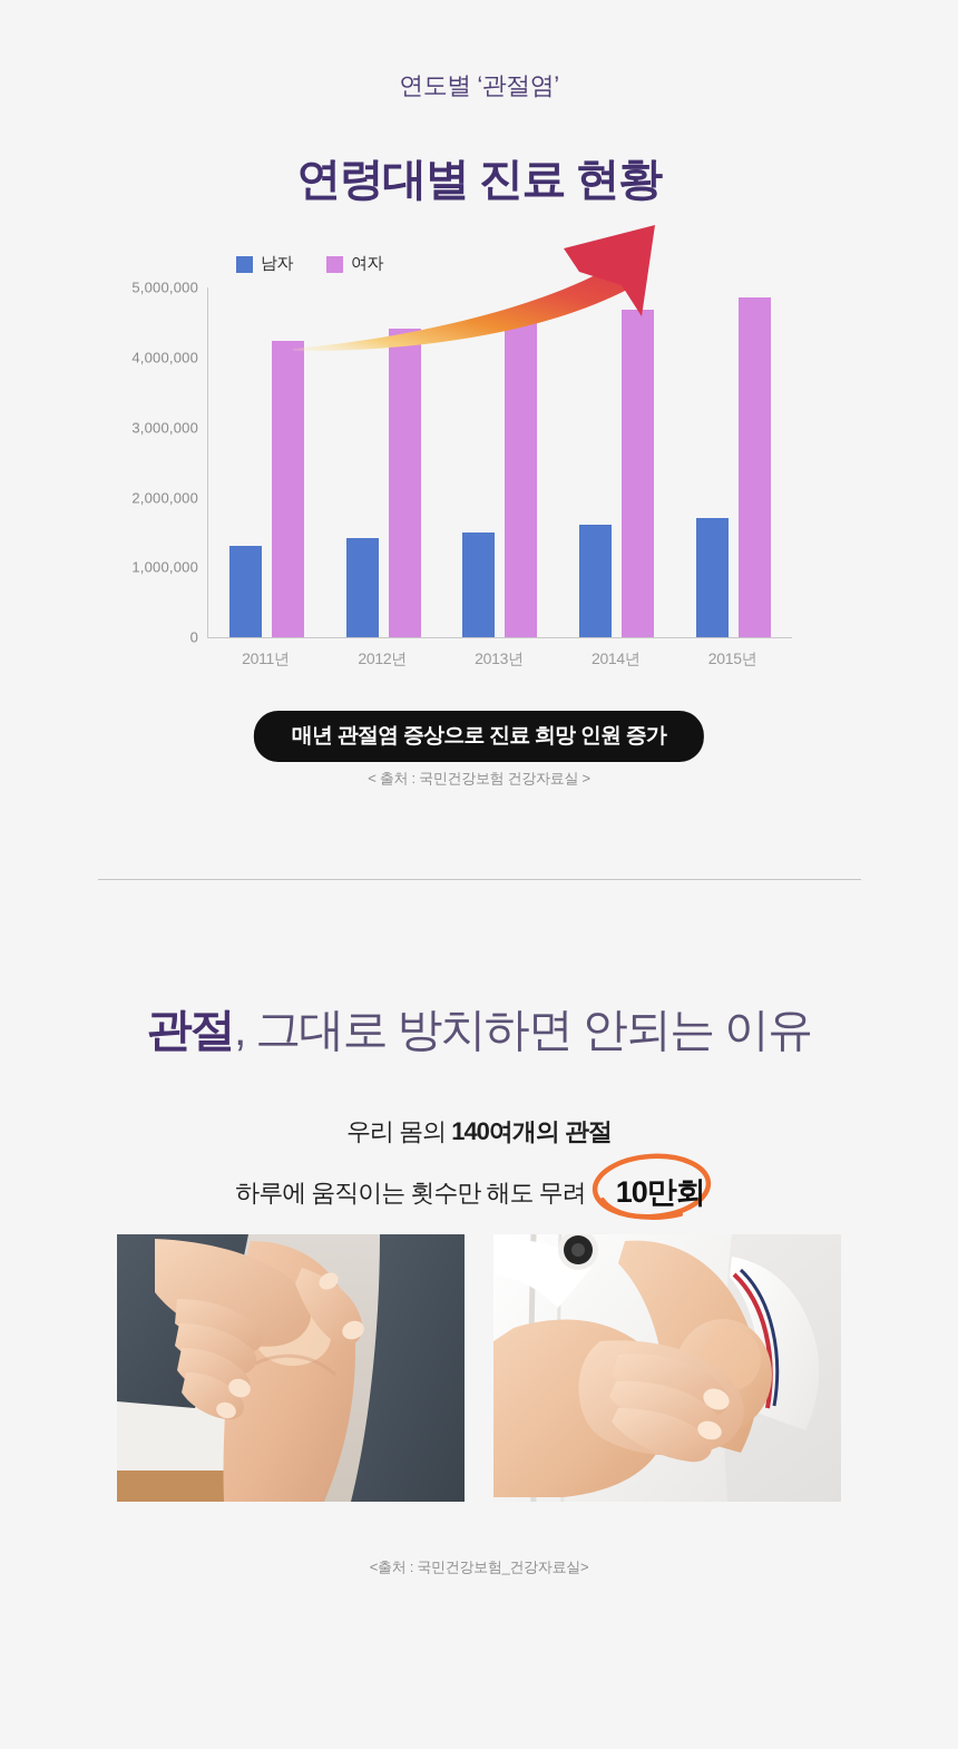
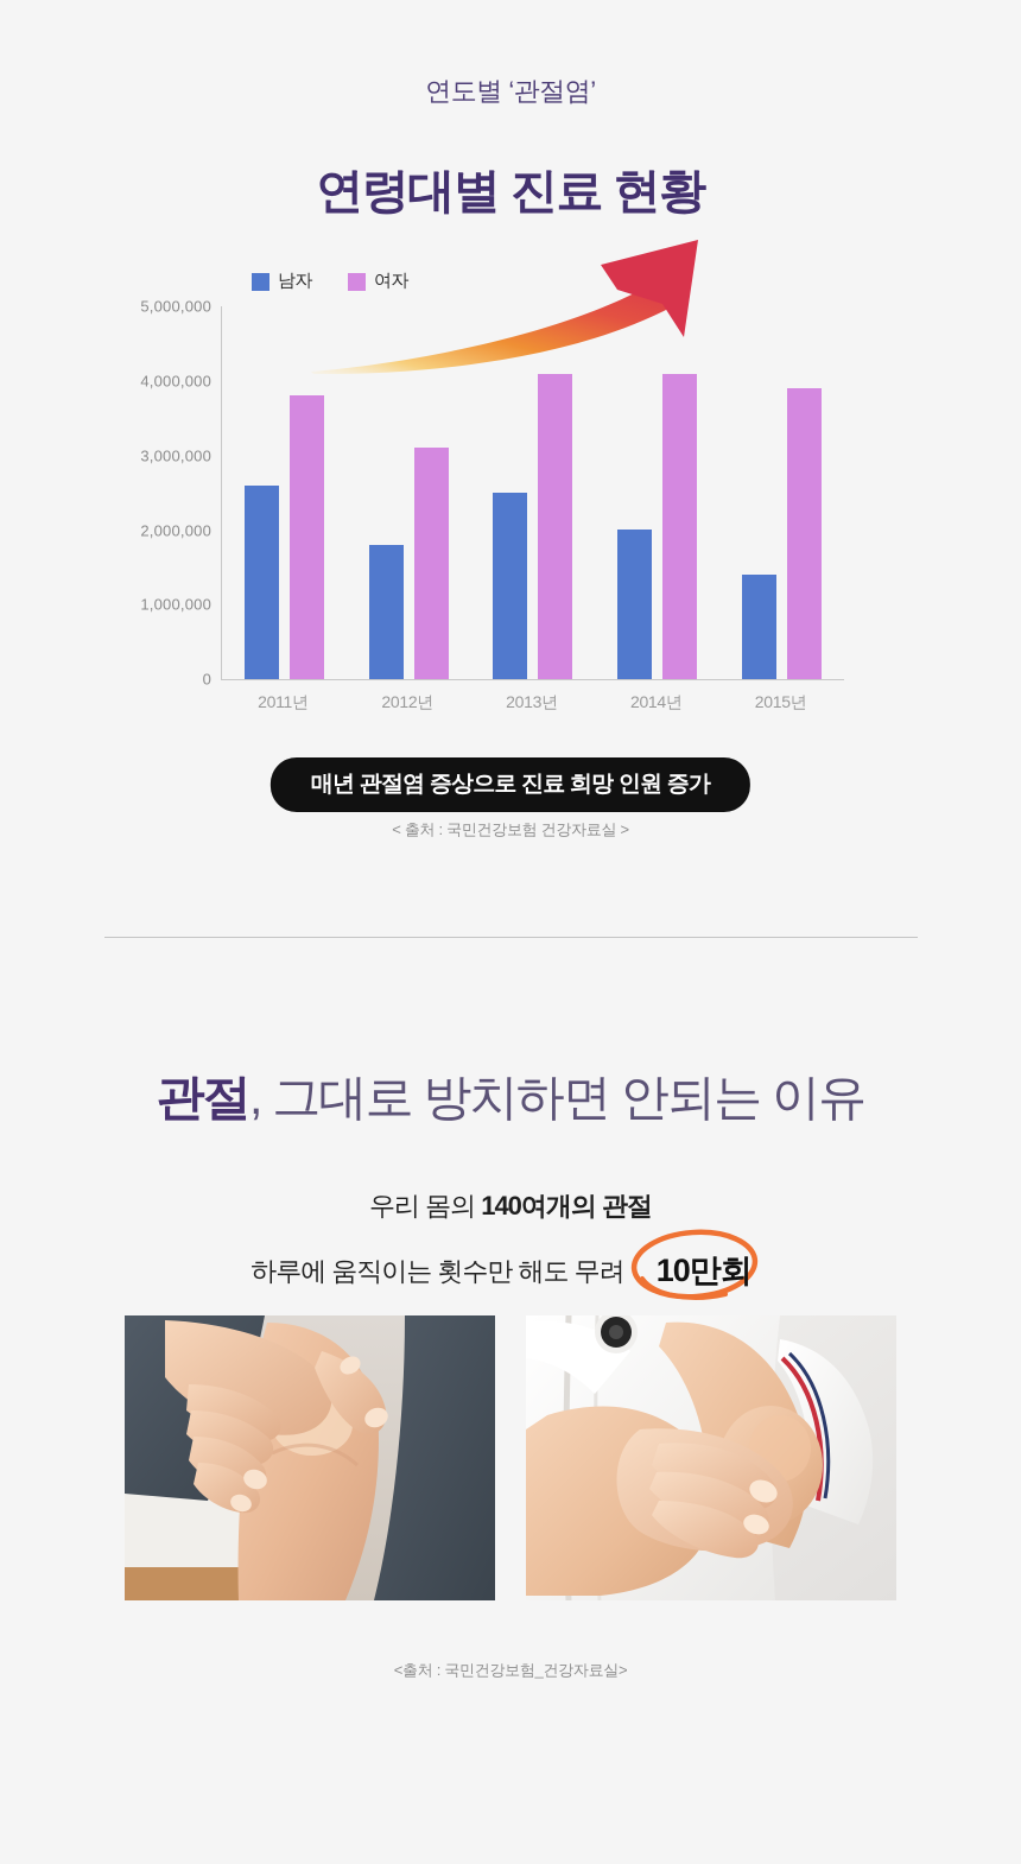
남자/2011년: 1300000 -> 2600000
여자/2011년: 4200000 -> 3800000
남자/2012년: 1400000 -> 1800000
여자/2012년: 4400000 -> 3100000
남자/2013년: 1500000 -> 2500000
여자/2013년: 4600000 -> 4100000
남자/2014년: 1600000 -> 2000000
여자/2014년: 4700000 -> 4100000
남자/2015년: 1700000 -> 1400000
여자/2015년: 4800000 -> 3900000
